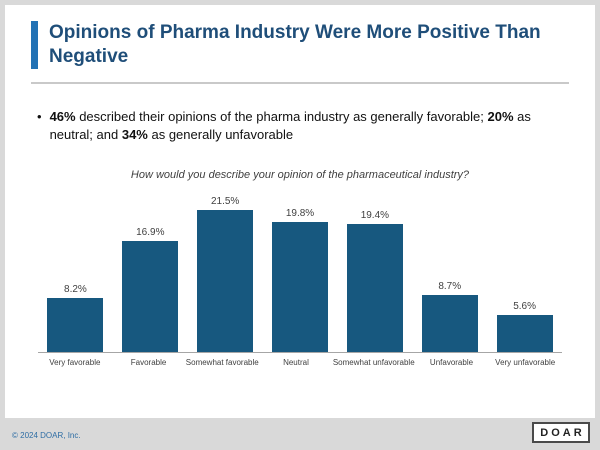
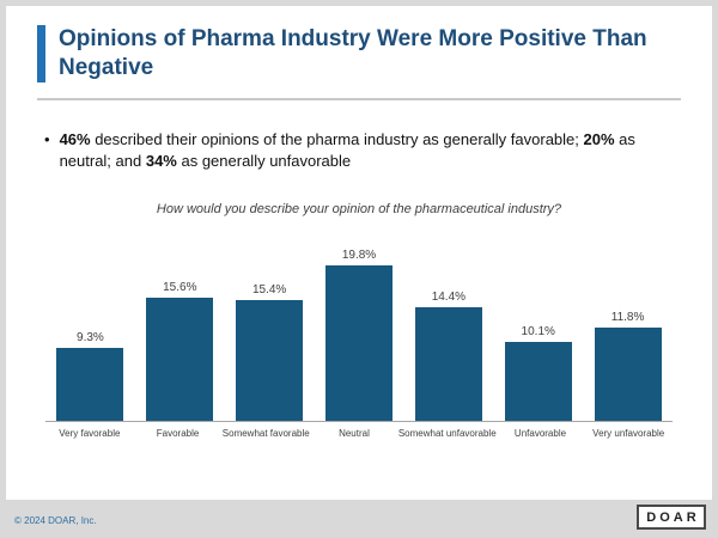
Very favorable: 8.2% -> 9.3%
Favorable: 16.9% -> 15.6%
Somewhat favorable: 21.5% -> 15.4%
Somewhat unfavorable: 19.4% -> 14.4%
Unfavorable: 8.7% -> 10.1%
Very unfavorable: 5.6% -> 11.8%
